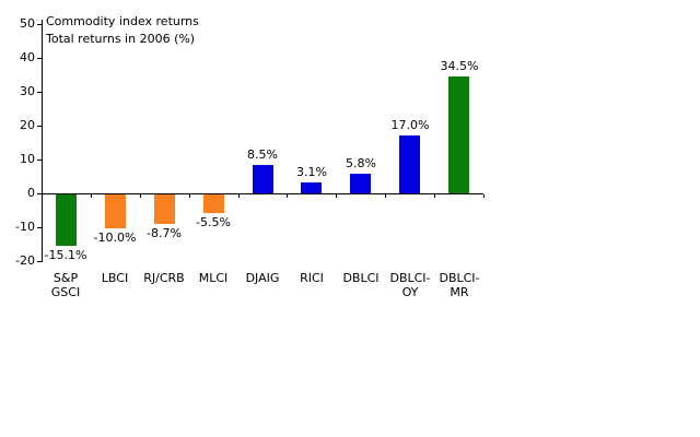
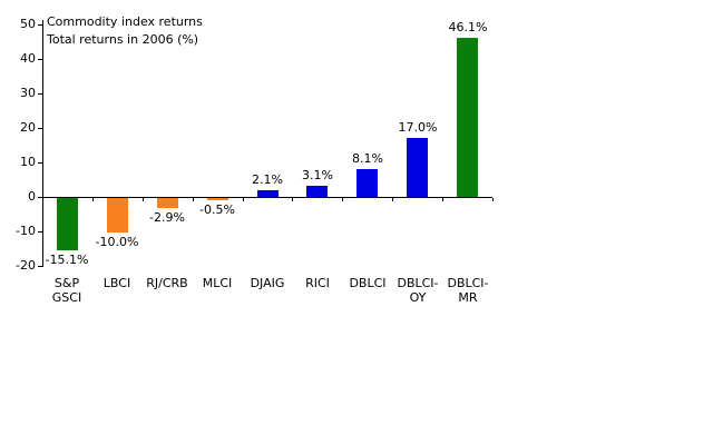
RJ/CRB: -8.7% -> -2.9%
MLCI: -5.5% -> -0.5%
DJAIG: 8.5% -> 2.1%
DBLCI: 5.8% -> 8.1%
DBLCI- MR: 34.5% -> 46.1%
